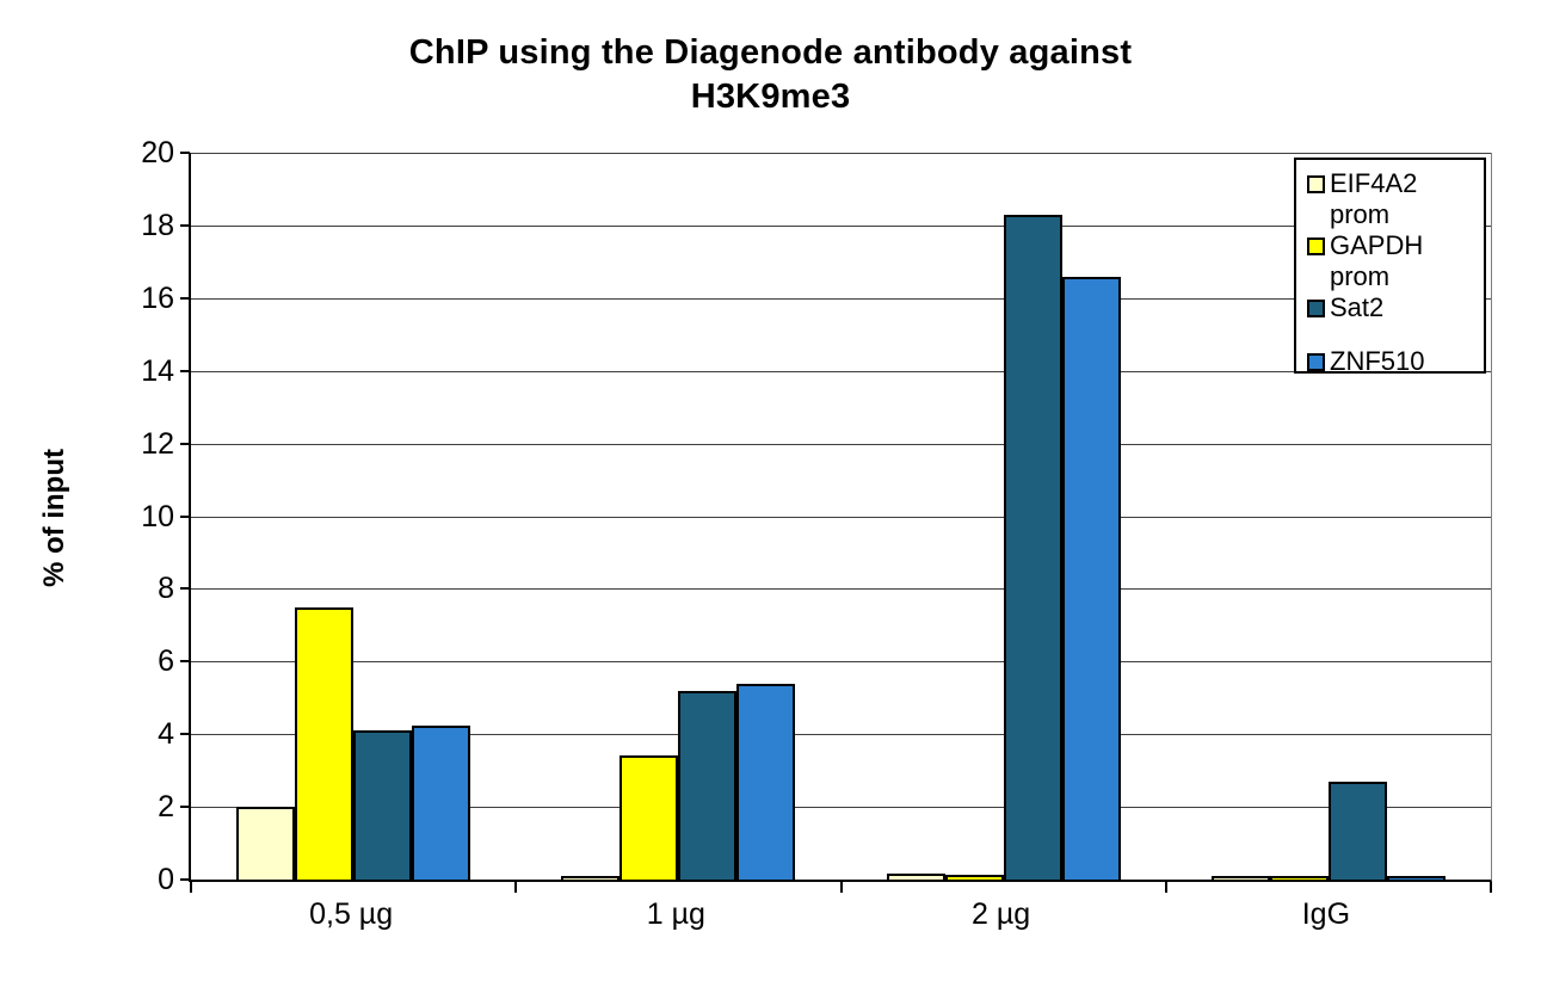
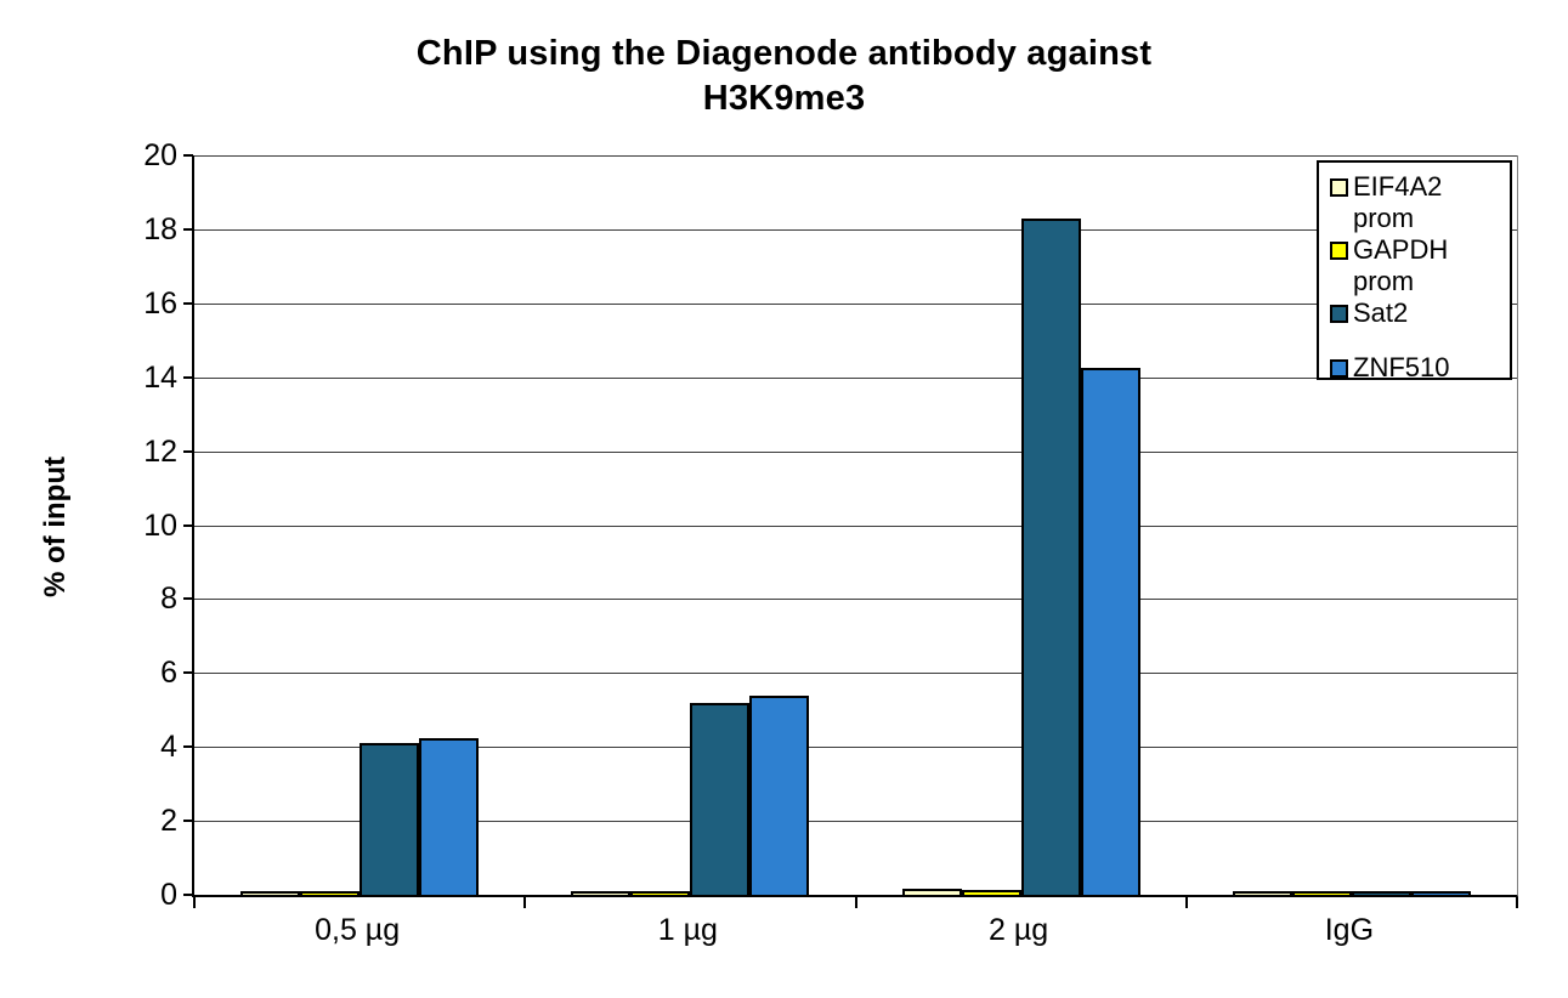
EIF4A2 prom/0,5 µg: 2.0 -> 0.1
GAPDH prom/0,5 µg: 7.5 -> 0.1
GAPDH prom/1 µg: 3.4 -> 0.1
ZNF510/2 µg: 16.6 -> 14.2
Sat2/IgG: 2.7 -> 0.1
